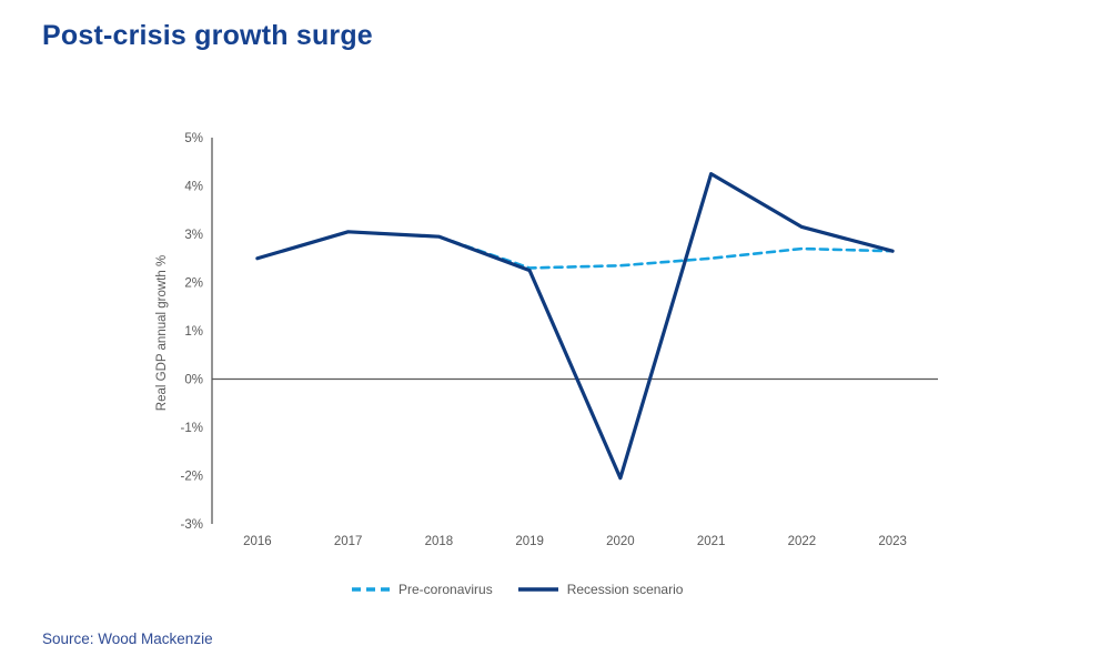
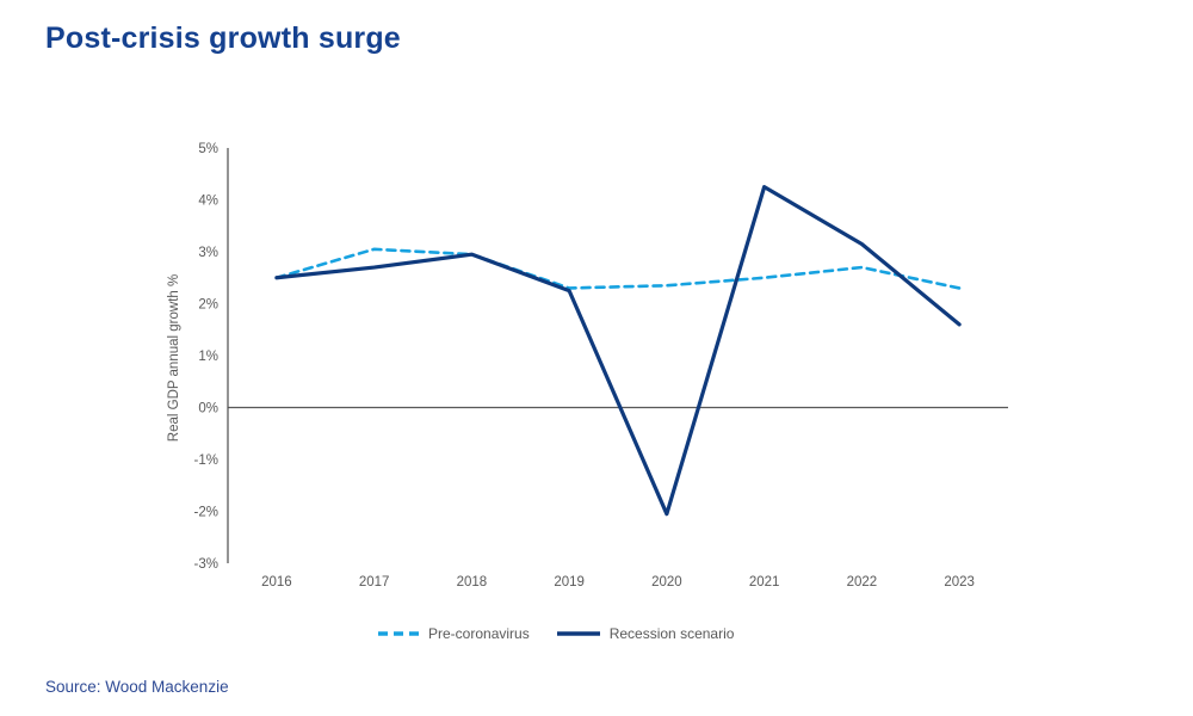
Recession scenario/2017: 3.0% -> 2.7%
Pre-coronavirus/2023: 2.6% -> 2.3%
Recession scenario/2023: 2.6% -> 1.6%
